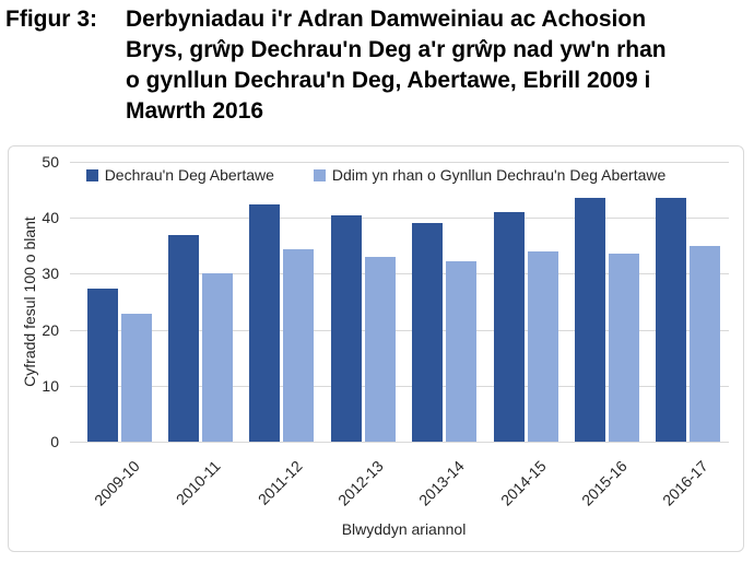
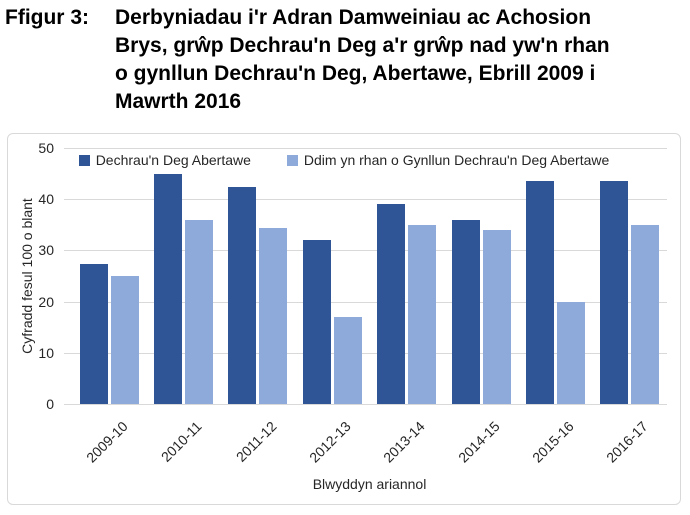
Ddim yn rhan o Gynllun Dechrau'n Deg Abertawe/2009-10: 23 -> 25
Dechrau'n Deg Abertawe/2010-11: 37 -> 45
Ddim yn rhan o Gynllun Dechrau'n Deg Abertawe/2010-11: 30 -> 36
Dechrau'n Deg Abertawe/2012-13: 40 -> 32
Ddim yn rhan o Gynllun Dechrau'n Deg Abertawe/2012-13: 33 -> 17
Ddim yn rhan o Gynllun Dechrau'n Deg Abertawe/2013-14: 32 -> 35
Dechrau'n Deg Abertawe/2014-15: 41 -> 36
Ddim yn rhan o Gynllun Dechrau'n Deg Abertawe/2015-16: 34 -> 20
